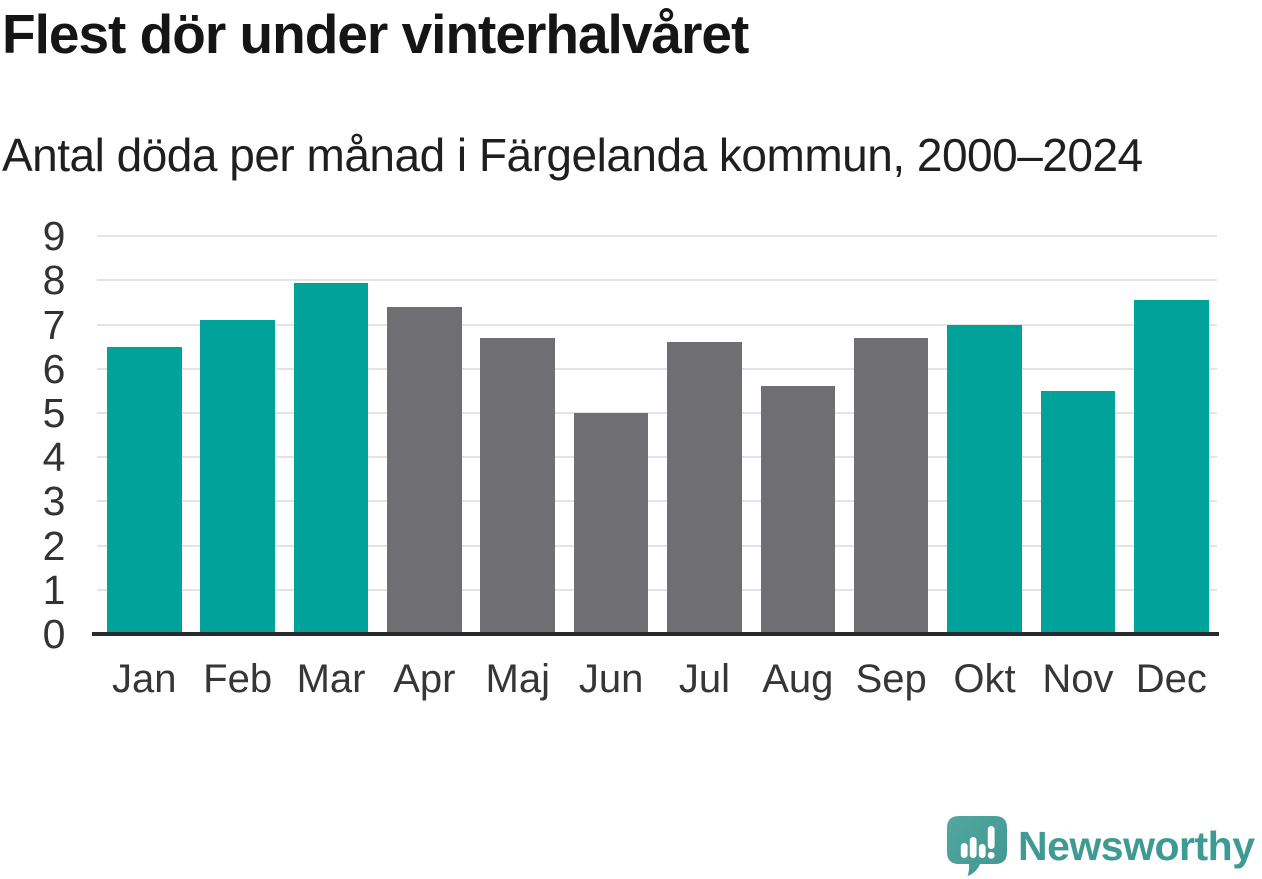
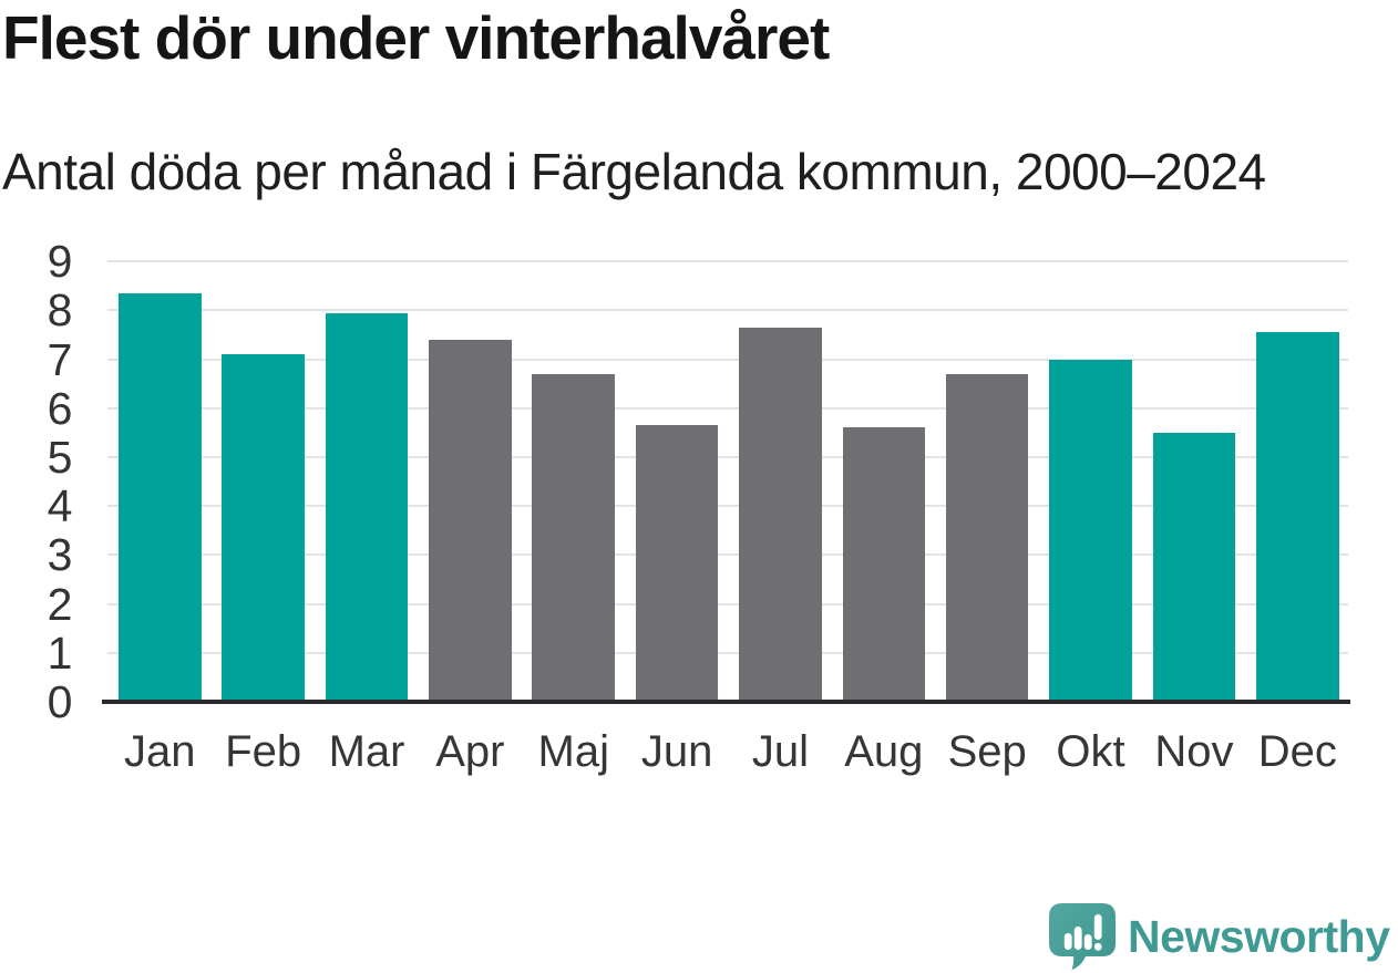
Jan: 6.5 -> 8.3
Jun: 5.0 -> 5.7
Jul: 6.6 -> 7.7
